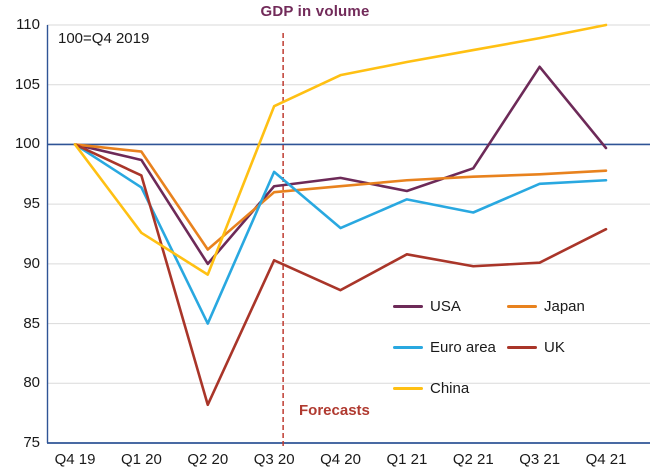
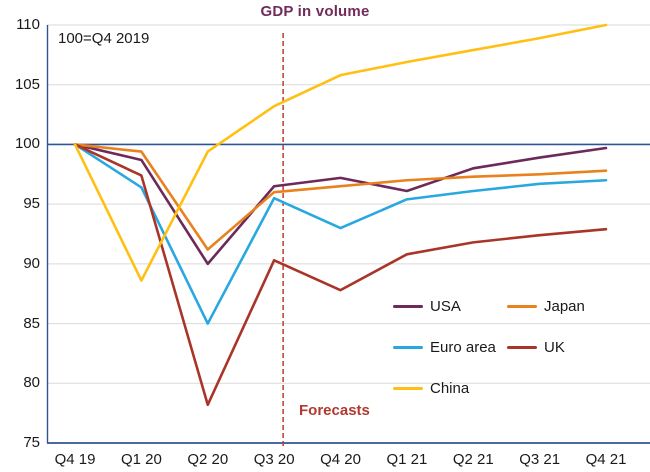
China/Q1 20: 92.6 -> 88.6
China/Q2 20: 89.1 -> 99.4
Euro area/Q3 20: 97.7 -> 95.5
Euro area/Q2 21: 94.3 -> 96.1
UK/Q2 21: 89.8 -> 91.8
USA/Q3 21: 106.5 -> 98.9
UK/Q3 21: 90.1 -> 92.4
